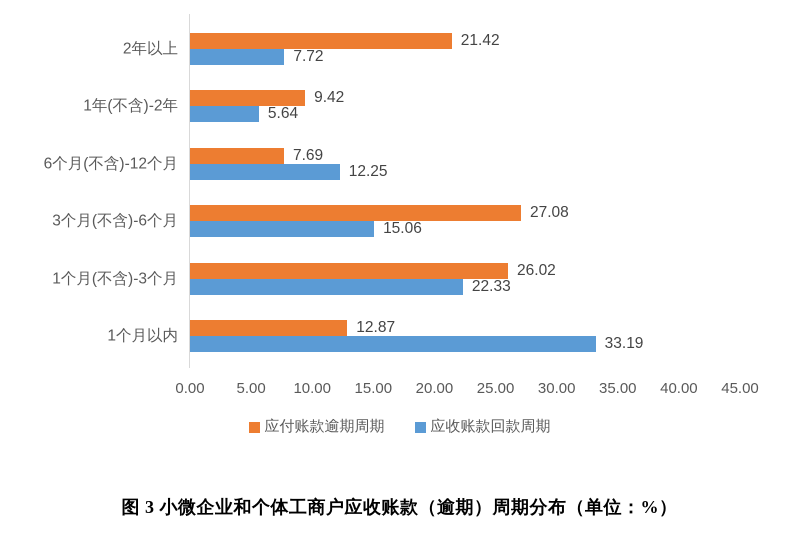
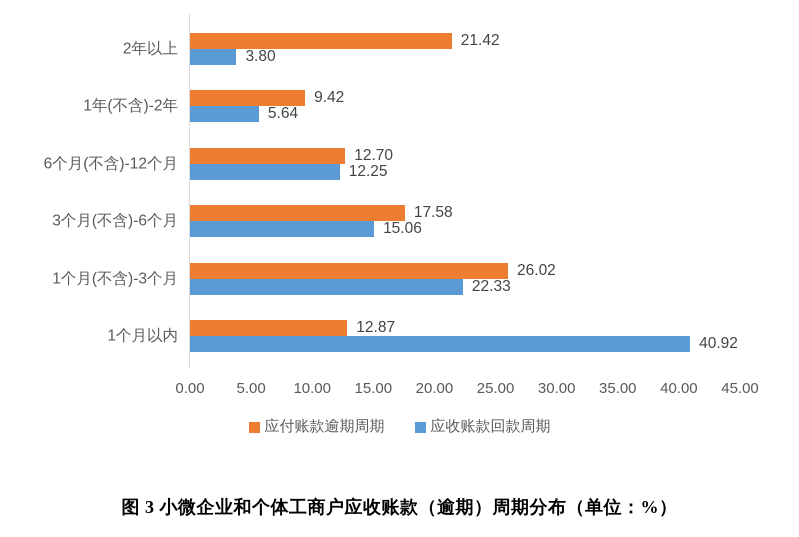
应收账款回款周期/2年以上: 7.72 -> 3.80
应付账款逾期周期/6个月(不含)-12个月: 7.69 -> 12.70
应付账款逾期周期/3个月(不含)-6个月: 27.08 -> 17.58
应收账款回款周期/1个月以内: 33.19 -> 40.92
